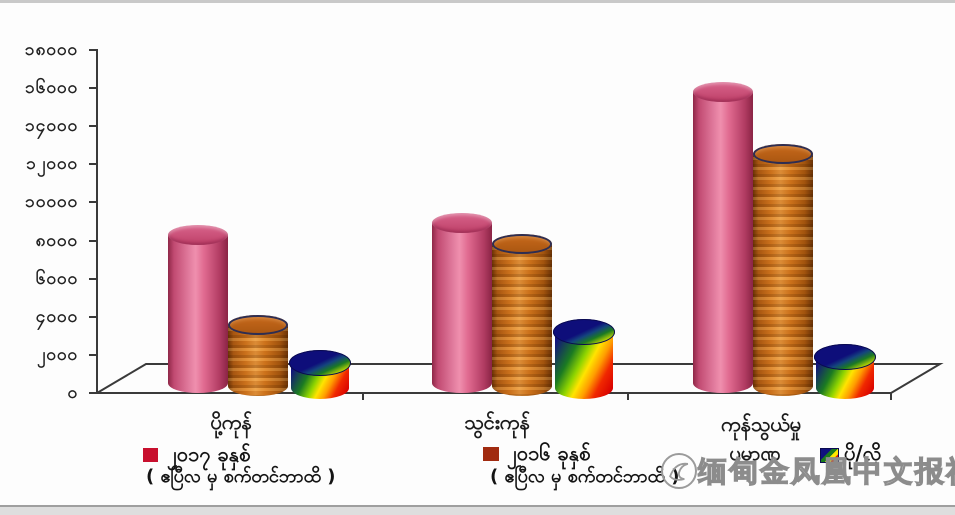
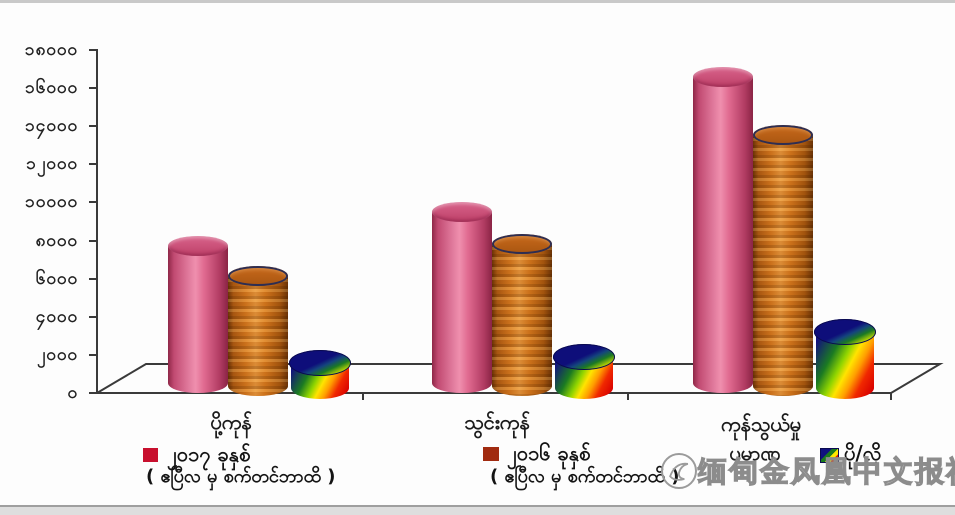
၂၀၁၇ ခုနှစ်/ပို့ကုန်: 8300 -> 7700
၂၀၁၆ ခုနှစ်/ပို့ကုန်: 3700 -> 6300
၂၀၁၇ ခုနှစ်/သွင်းကုန်: 8900 -> 9500
ပို/လို/သွင်းကုန်: 3500 -> 2200
၂၀၁၇ ခုနှစ်/ကုန်သွယ်မှု ပမာဏ: 15800 -> 16600
၂၀၁၆ ခုနှစ်/ကုန်သွယ်မှု ပမာဏ: 12700 -> 13700
ပို/လို/ကုန်သွယ်မှု ပမာဏ: 2200 -> 3500
